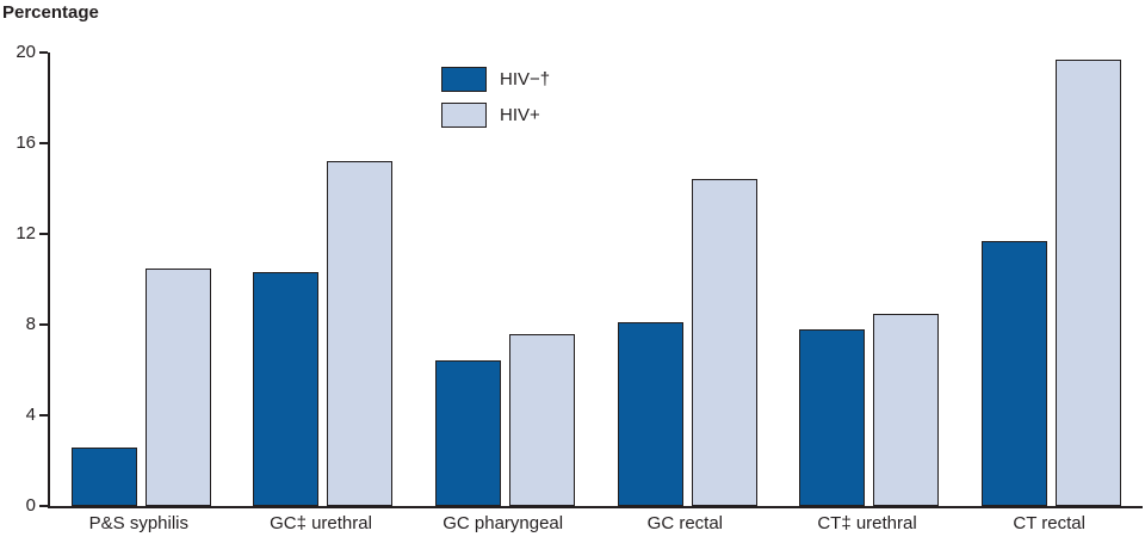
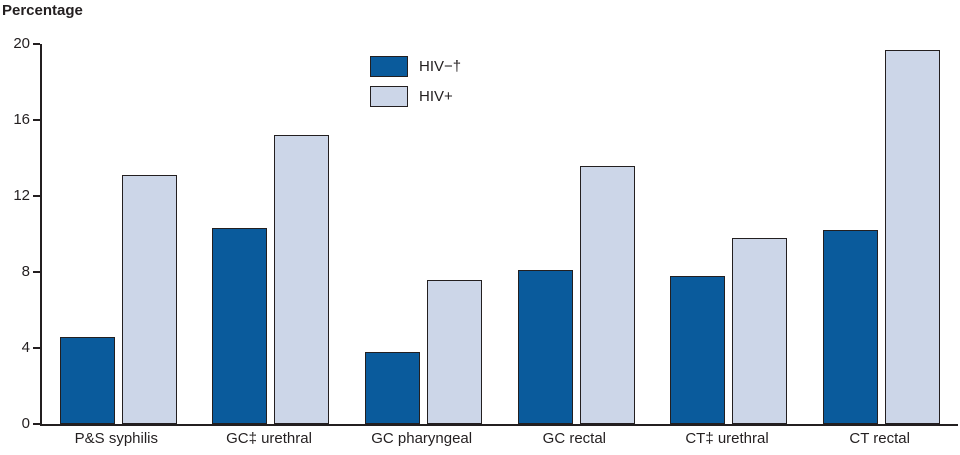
HIV−†/P&S syphilis: 2.6 -> 4.6
HIV+/P&S syphilis: 10.5 -> 13.1
HIV−†/GC pharyngeal: 6.4 -> 3.8
HIV+/GC rectal: 14.4 -> 13.6
HIV+/CT‡ urethral: 8.5 -> 9.8
HIV−†/CT rectal: 11.7 -> 10.2
